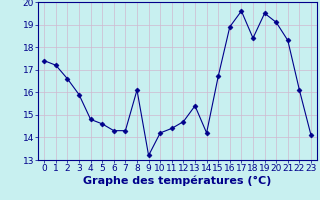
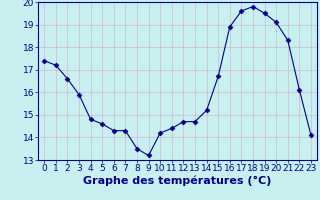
8: 16.1 -> 13.5
13: 15.4 -> 14.7
14: 14.2 -> 15.2
18: 18.4 -> 19.8
